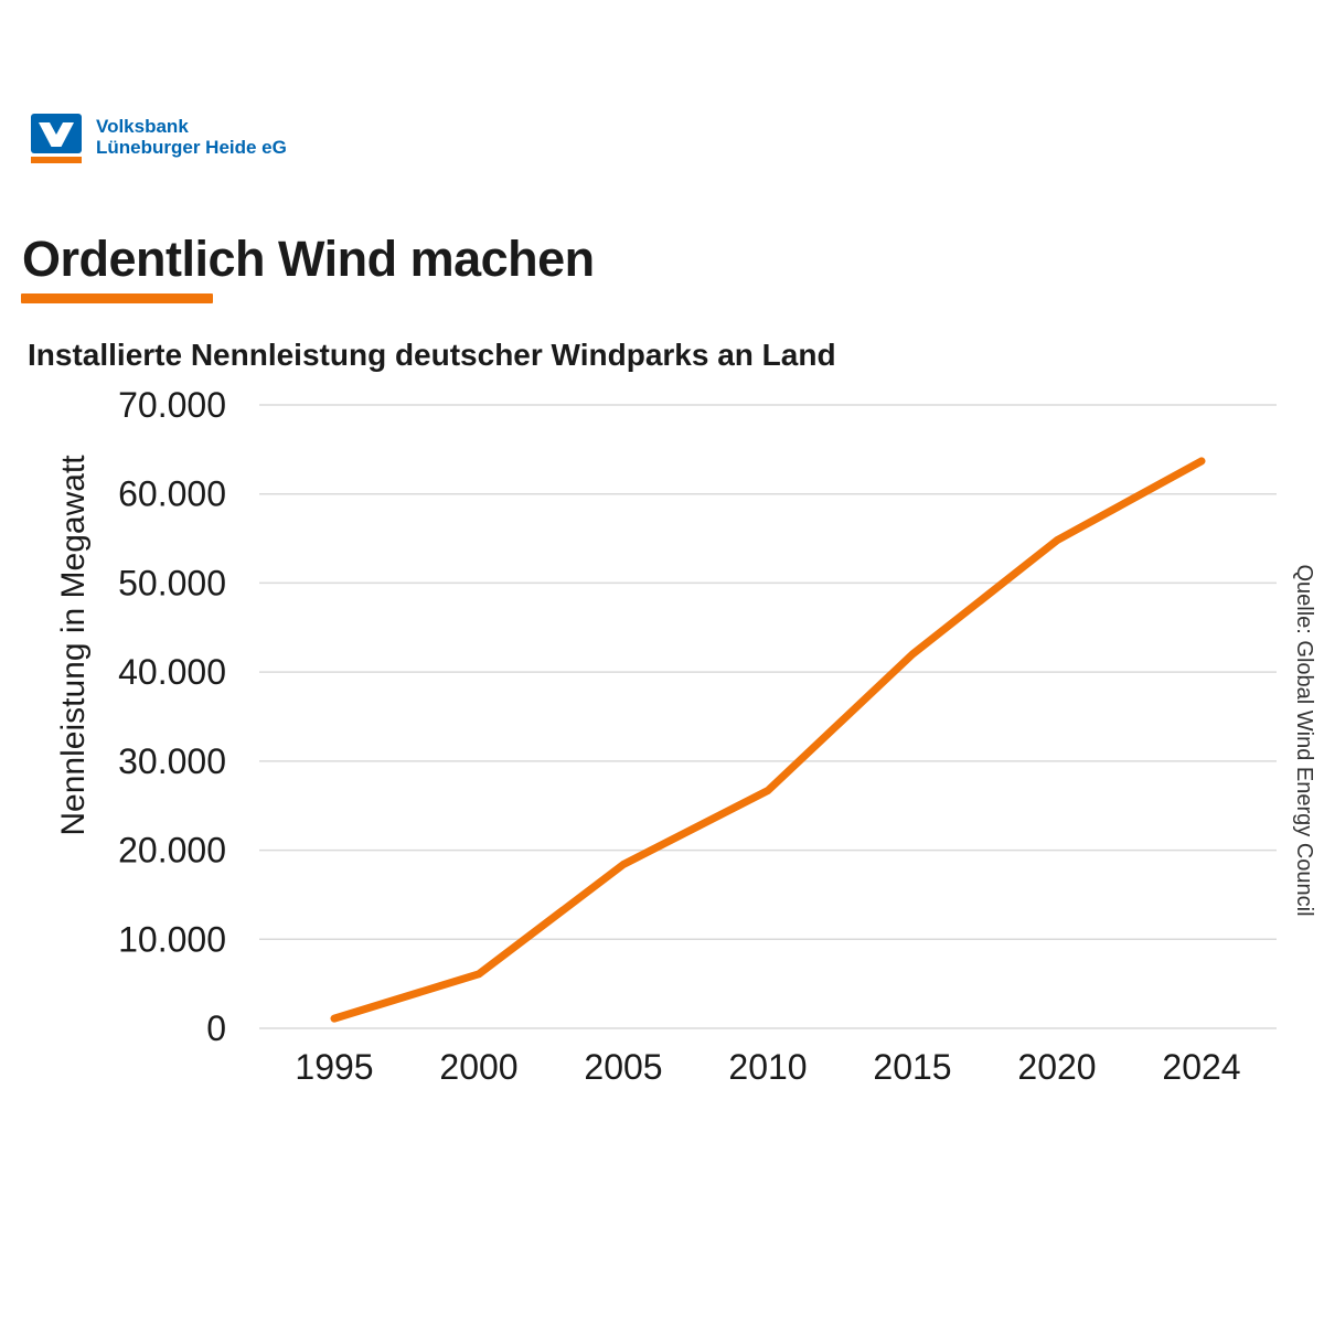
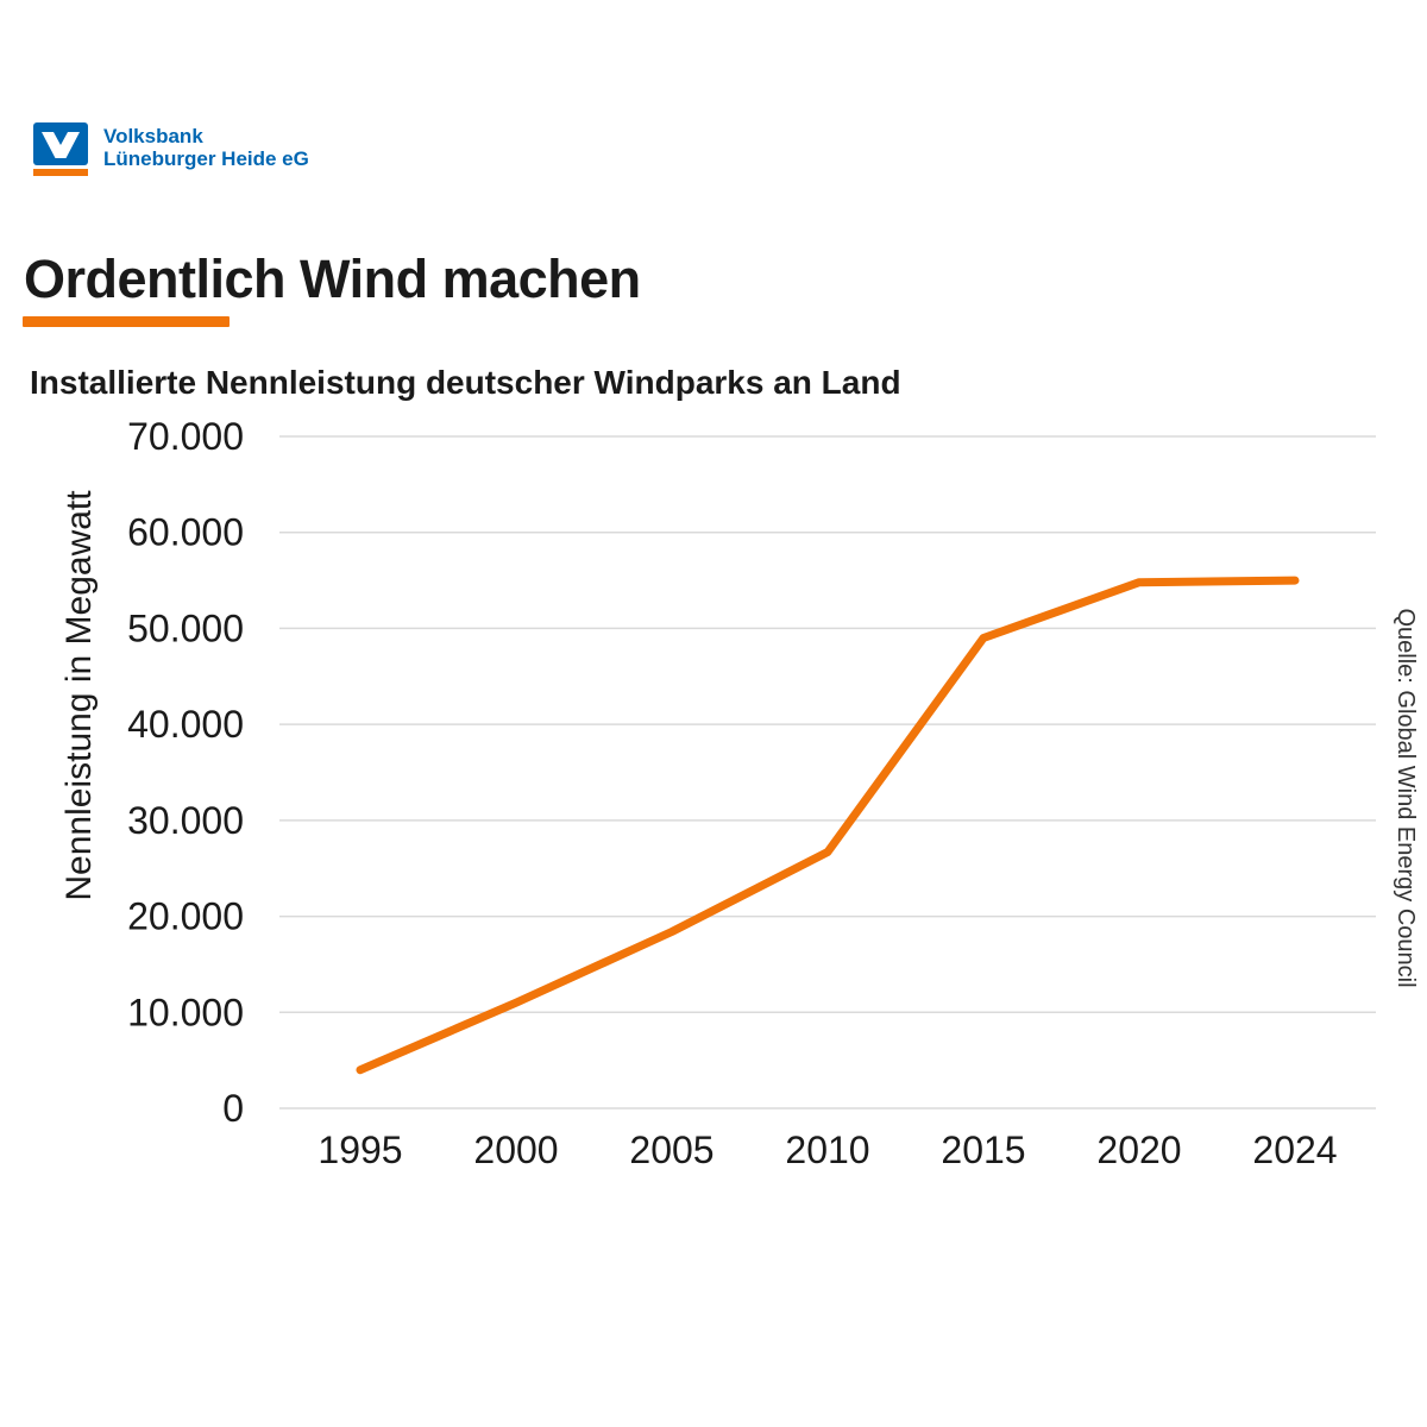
1995: 1000 -> 4000
2000: 6000 -> 11000
2015: 42000 -> 49000
2024: 64000 -> 55000
